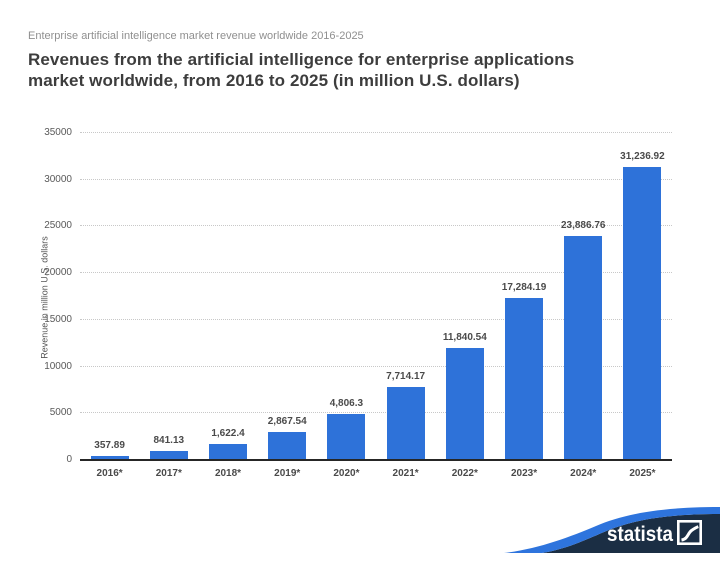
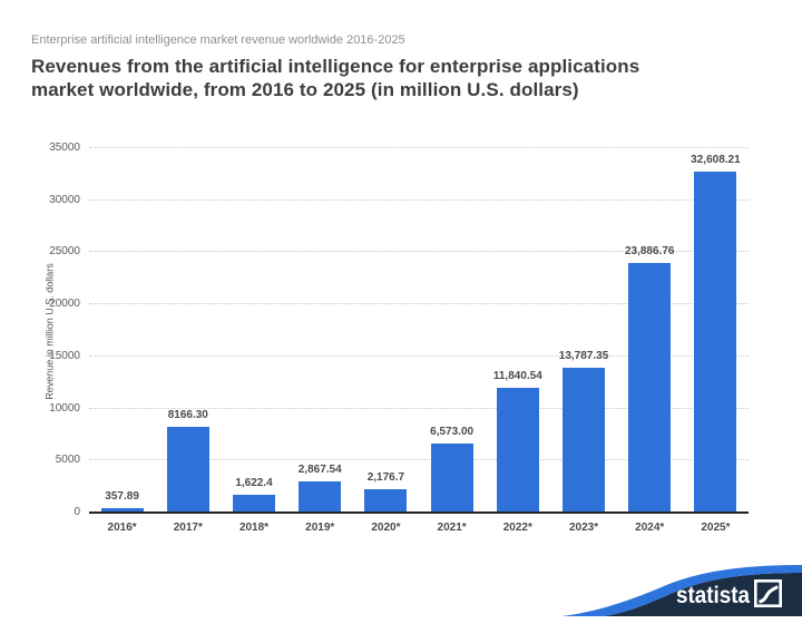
2017*: 841.13 -> 8166.30
2020*: 4,806.3 -> 2,176.7
2021*: 7,714.17 -> 6,573.00
2023*: 17,284.19 -> 13,787.35
2025*: 31,236.92 -> 32,608.21
